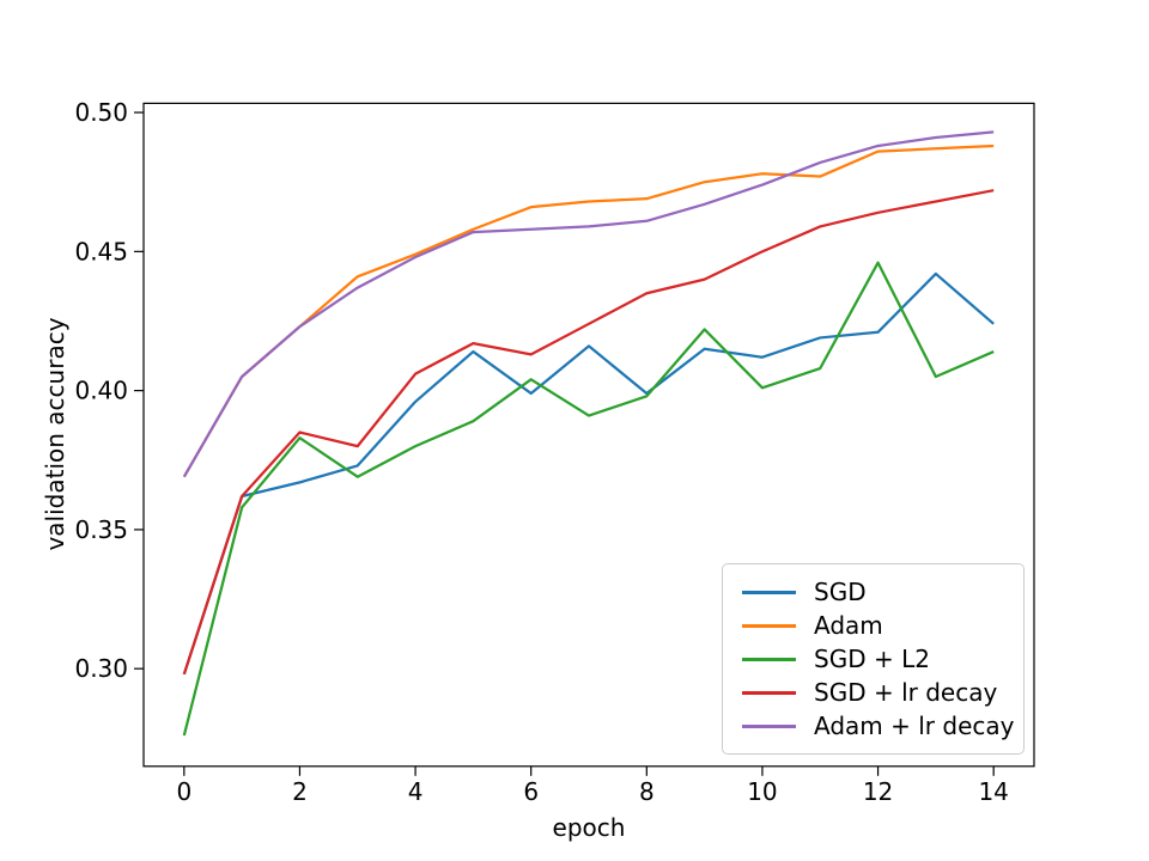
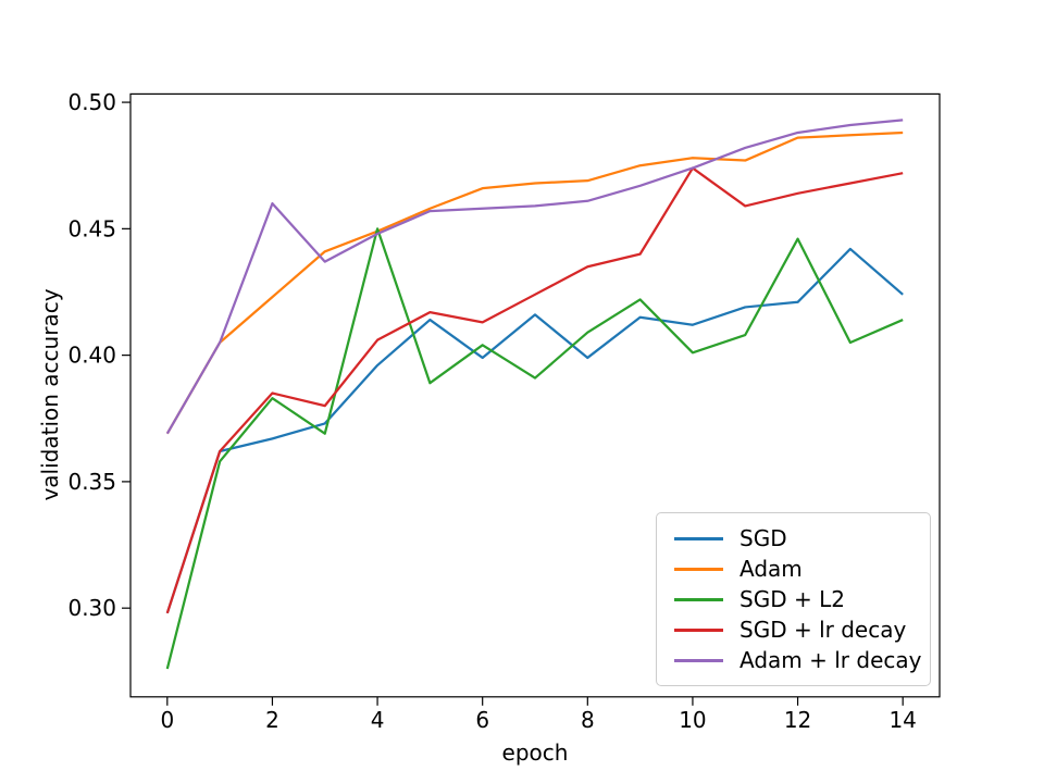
Adam + lr decay/2: 0.423 -> 0.460
SGD + L2/4: 0.380 -> 0.450
SGD + L2/8: 0.398 -> 0.409
SGD + lr decay/10: 0.450 -> 0.474
